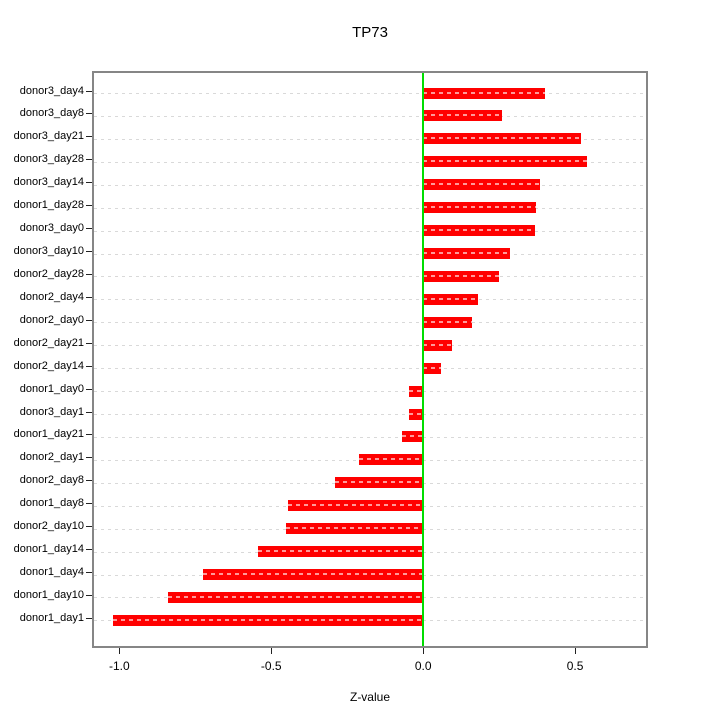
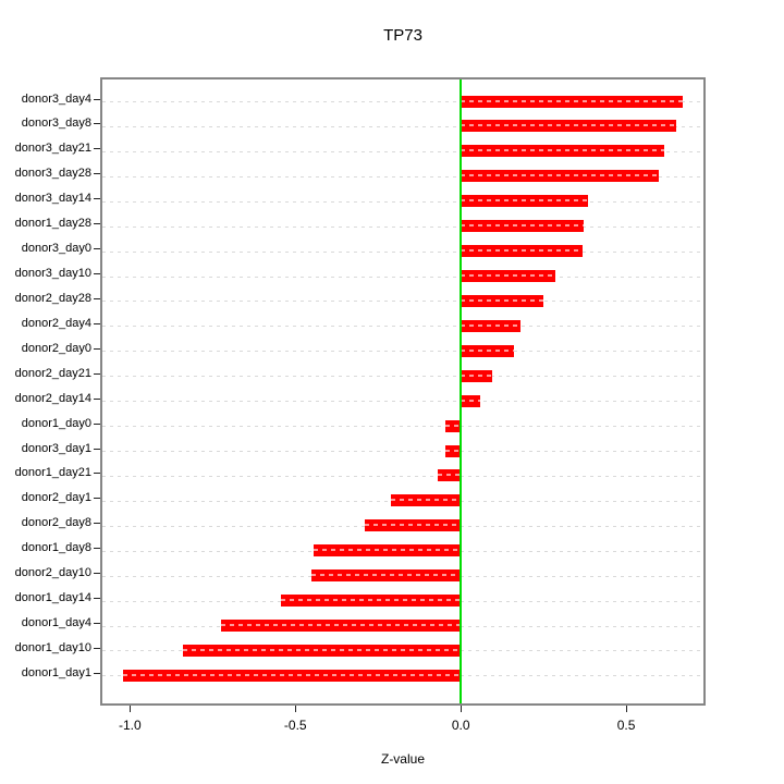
donor3_day4: 0.40 -> 0.67
donor3_day8: 0.26 -> 0.65
donor3_day21: 0.52 -> 0.61
donor3_day28: 0.54 -> 0.60
